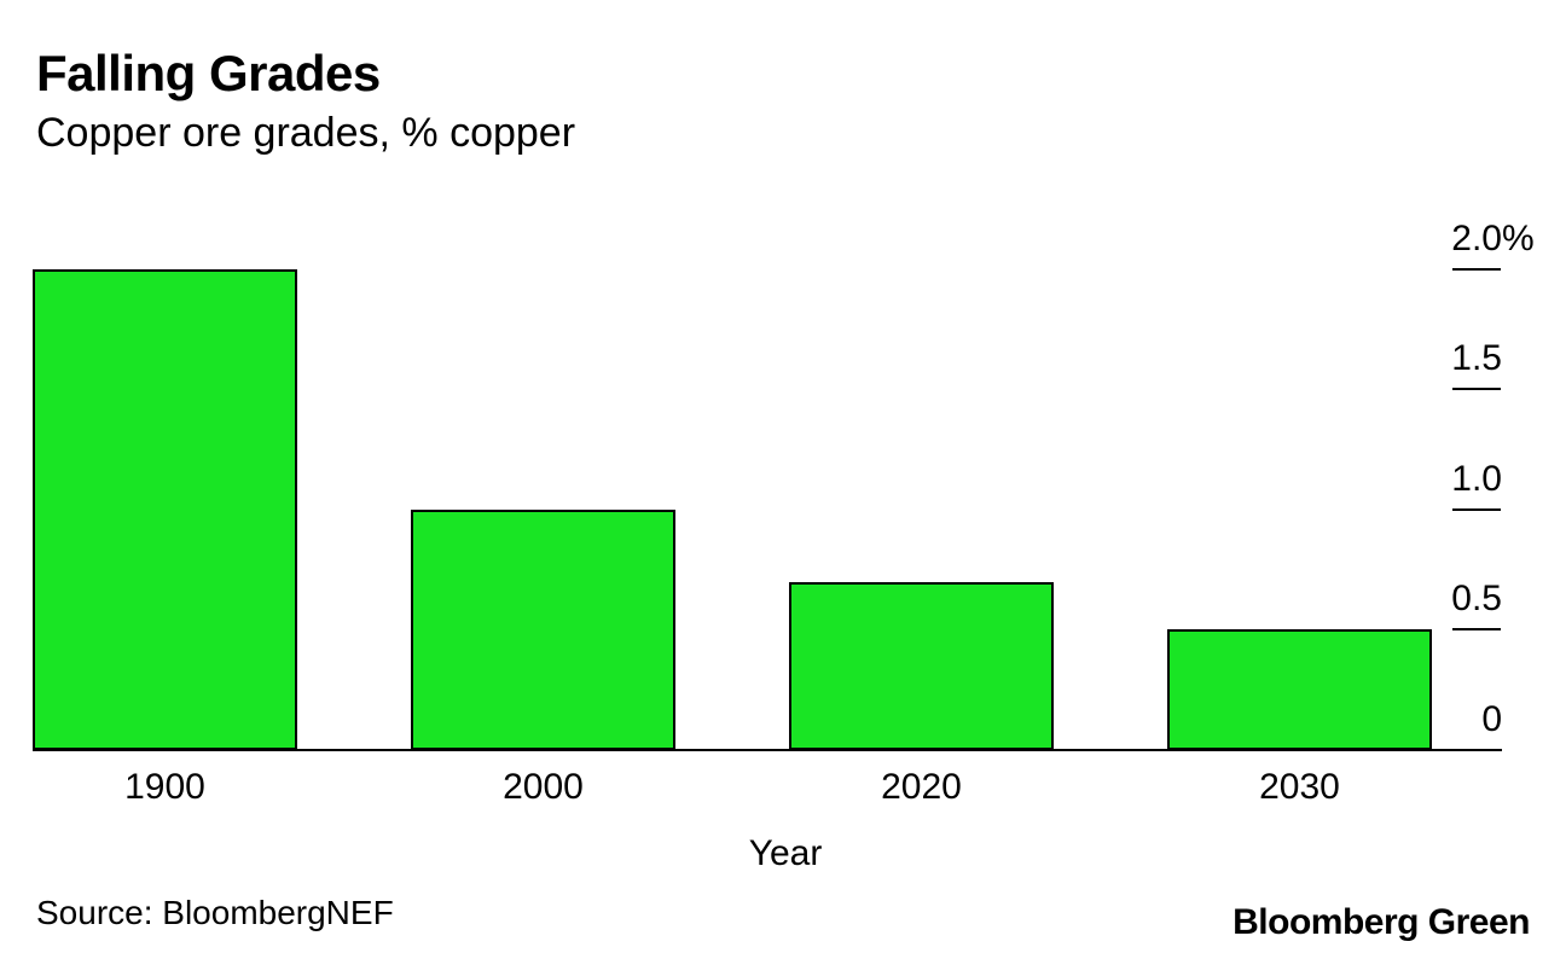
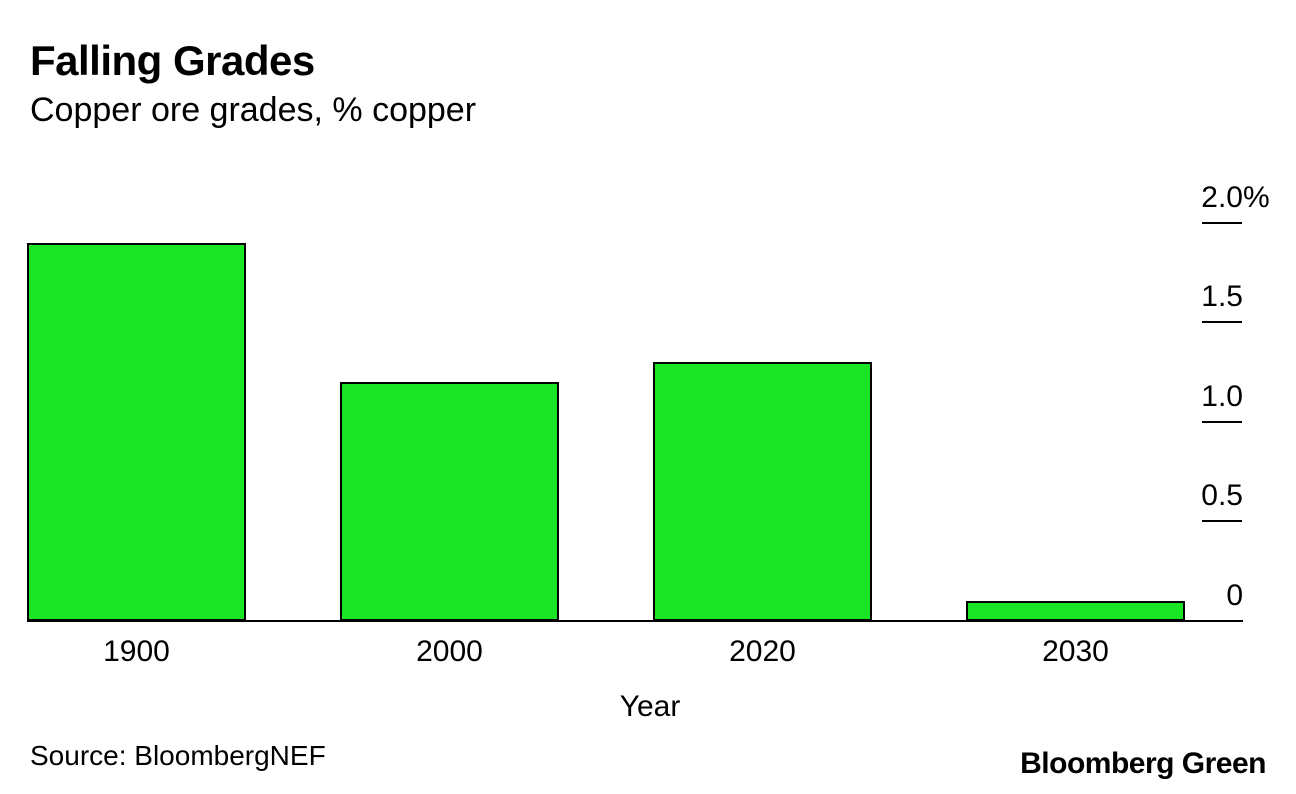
1900: 2.0 -> 1.9
2000: 1.0 -> 1.2
2020: 0.7 -> 1.3
2030: 0.5 -> 0.1
